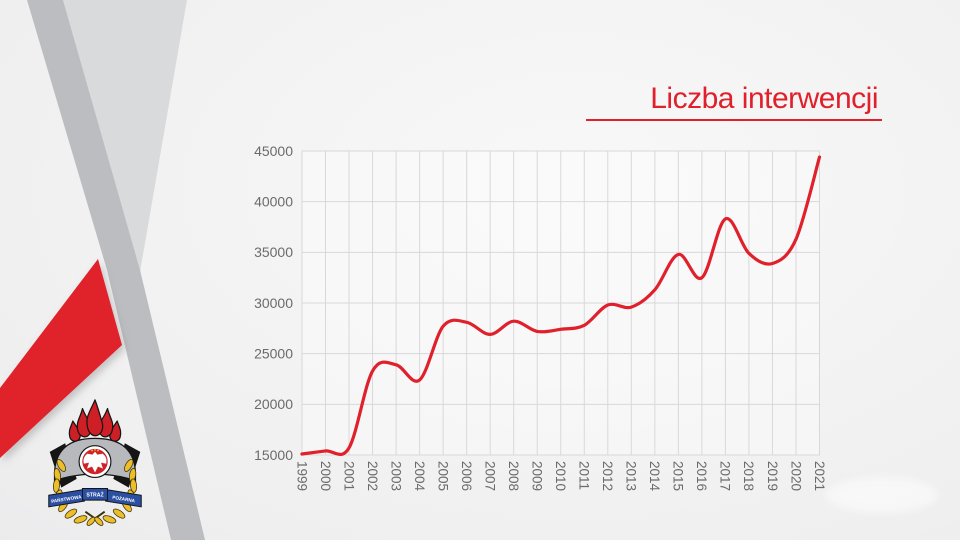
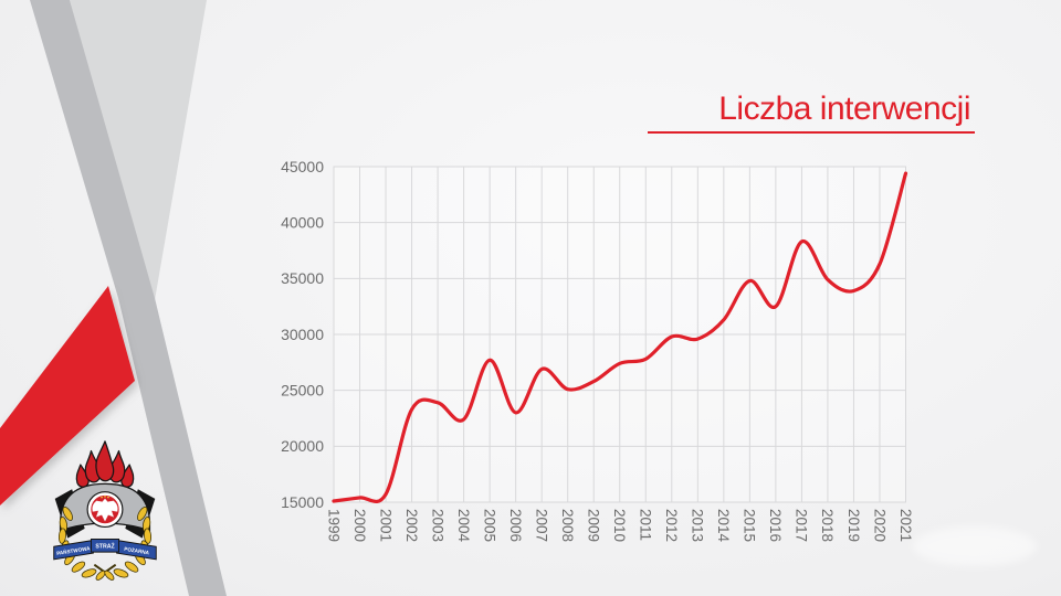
2006: 28100 -> 23000
2008: 28200 -> 25100
2009: 27200 -> 25800
